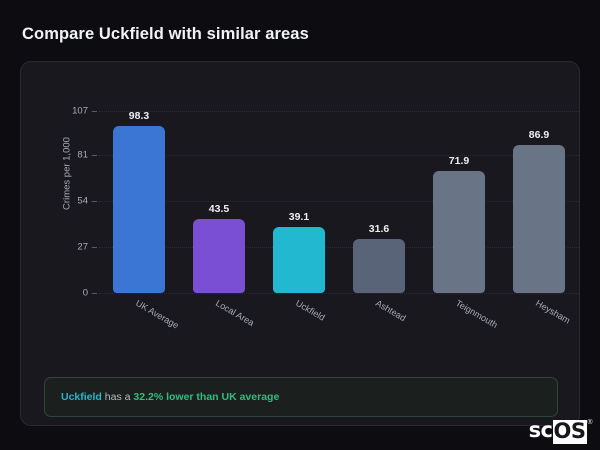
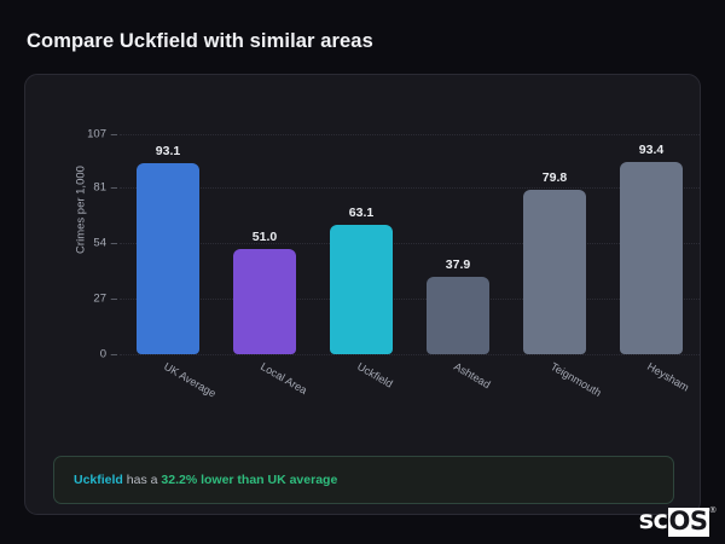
UK Average: 98.3 -> 93.1
Local Area: 43.5 -> 51.0
Uckfield: 39.1 -> 63.1
Ashtead: 31.6 -> 37.9
Teignmouth: 71.9 -> 79.8
Heysham: 86.9 -> 93.4
